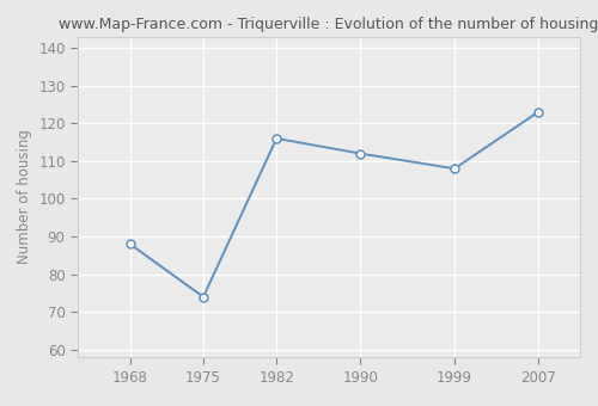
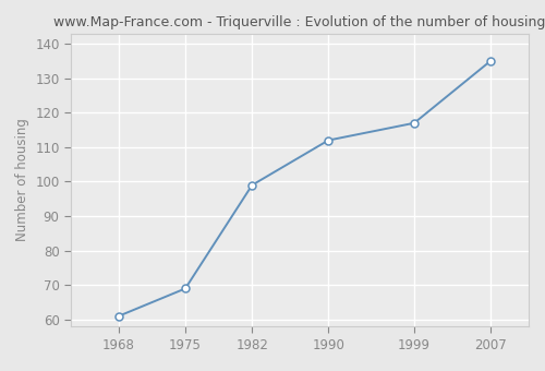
1968: 88 -> 61
1975: 74 -> 69
1982: 116 -> 99
1999: 108 -> 117
2007: 123 -> 135
